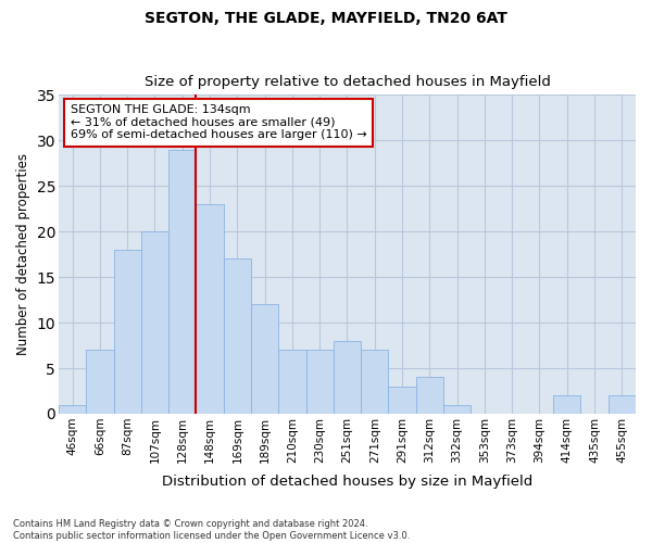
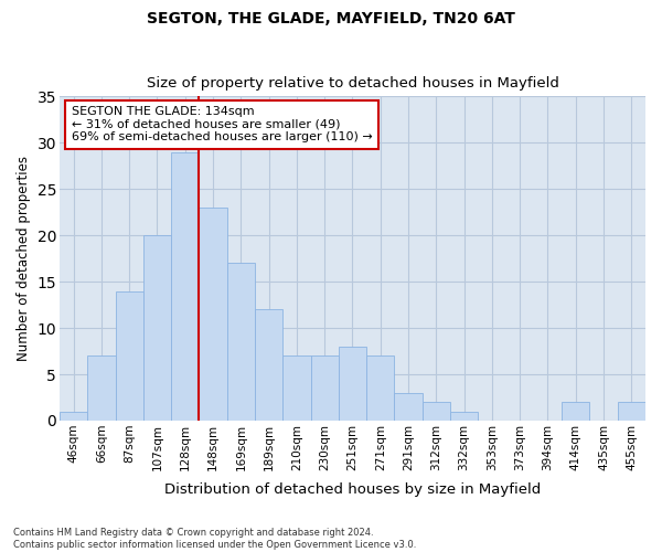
87sqm: 18 -> 14
312sqm: 4 -> 2
